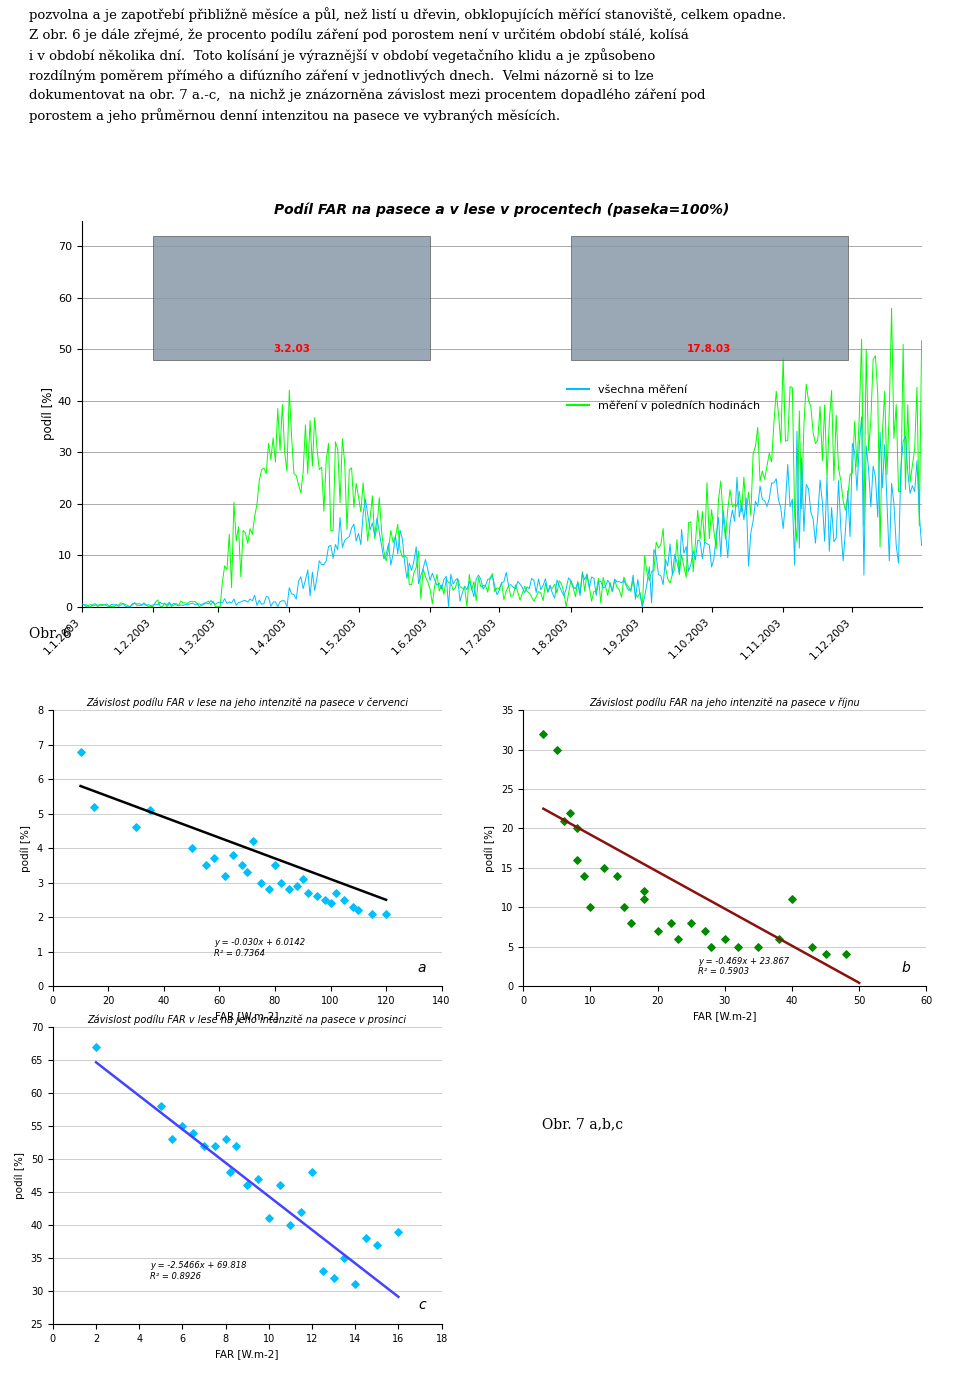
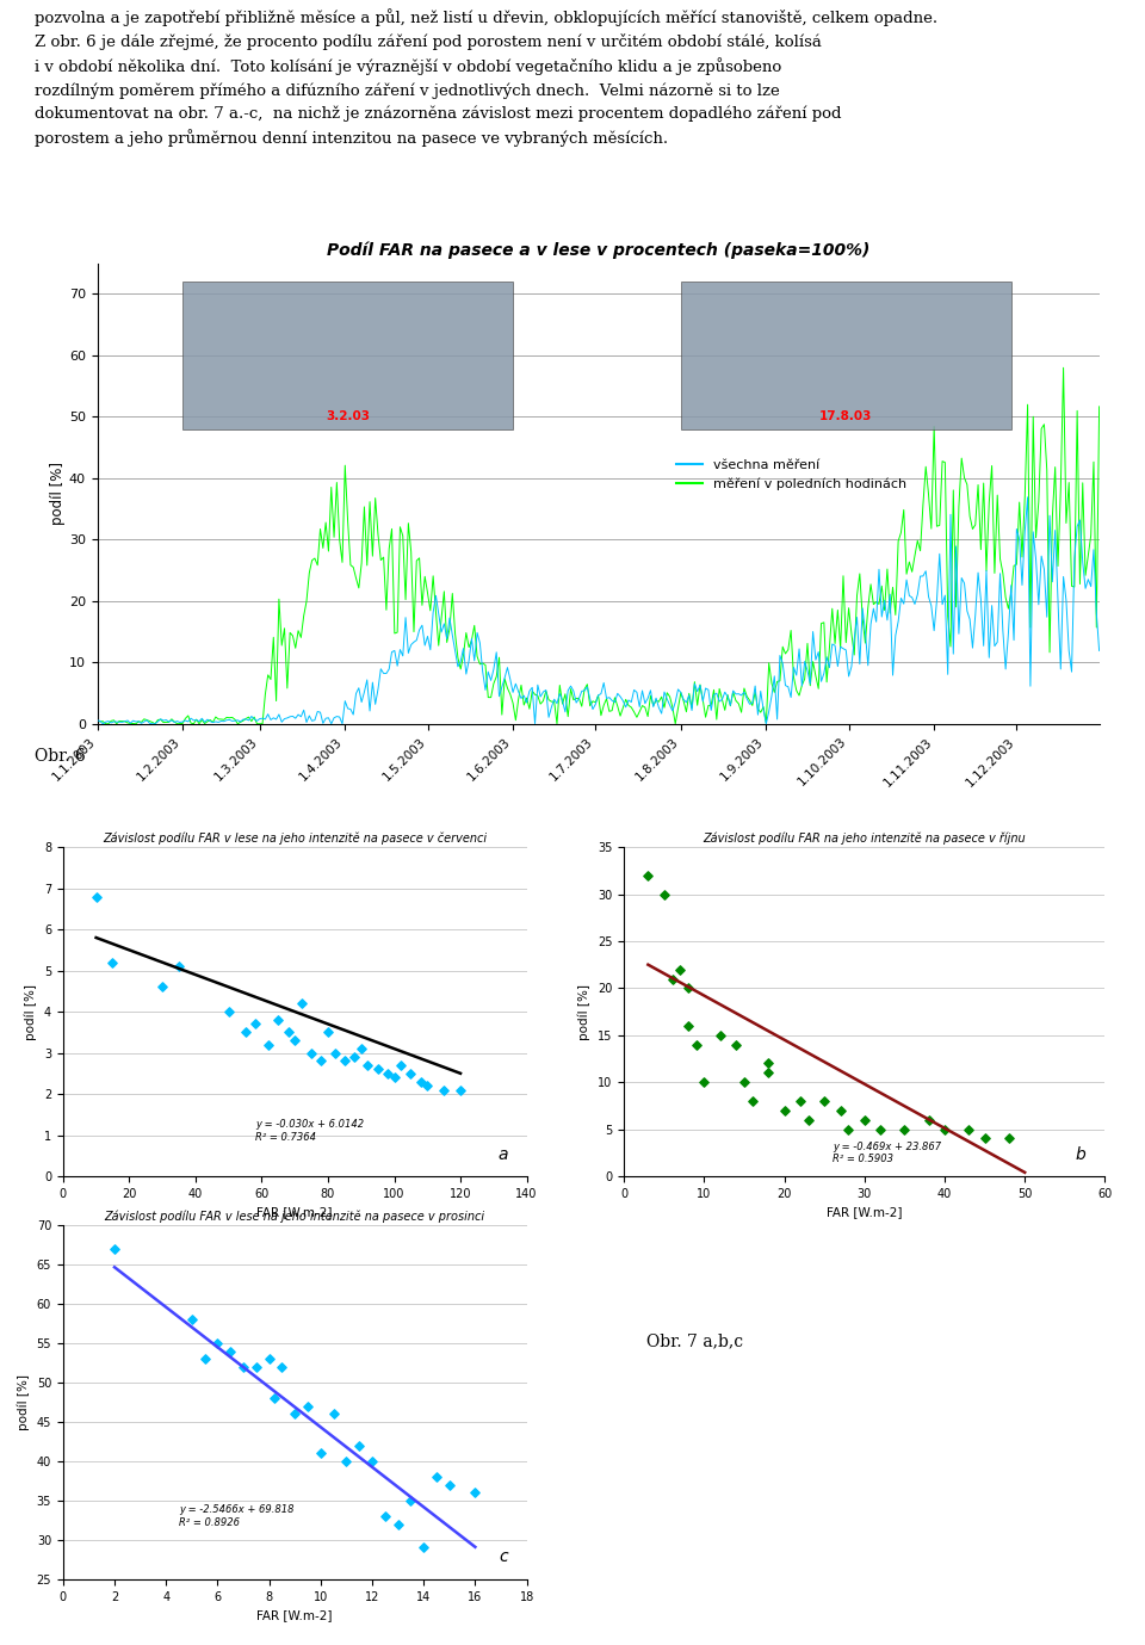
Závislost podílu FAR na jeho intenzitě na pasece v říjnu/40: 11 -> 5
12: 48 -> 40
14: 31 -> 29
16: 39 -> 36
